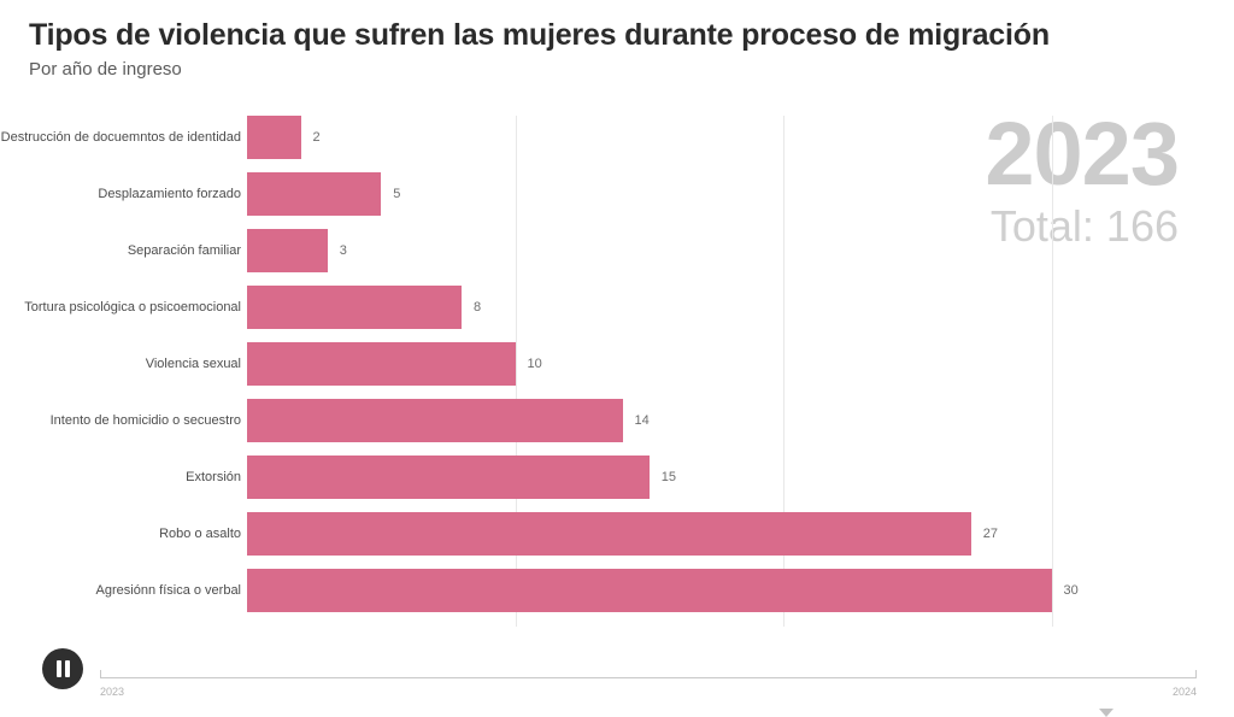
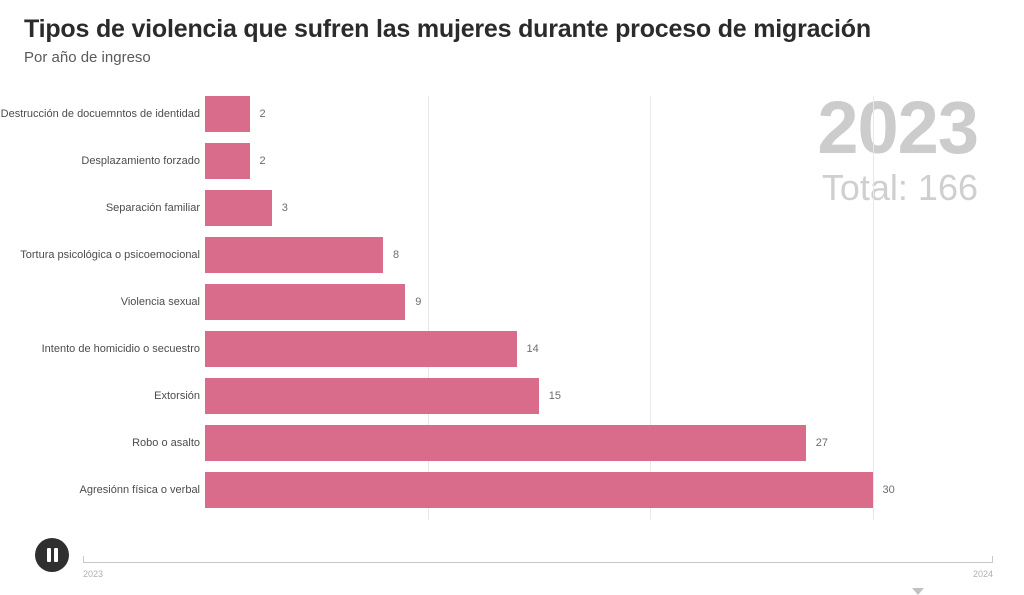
Desplazamiento forzado: 5 -> 2
Violencia sexual: 10 -> 9
